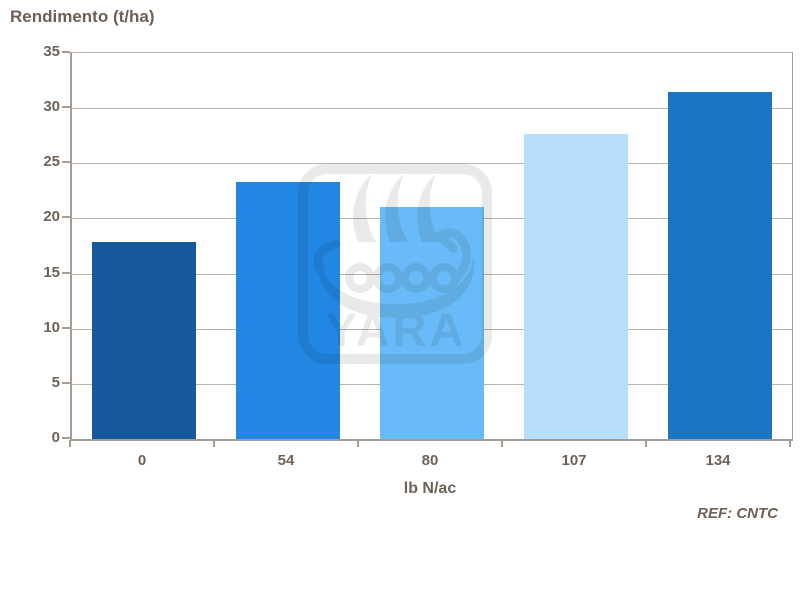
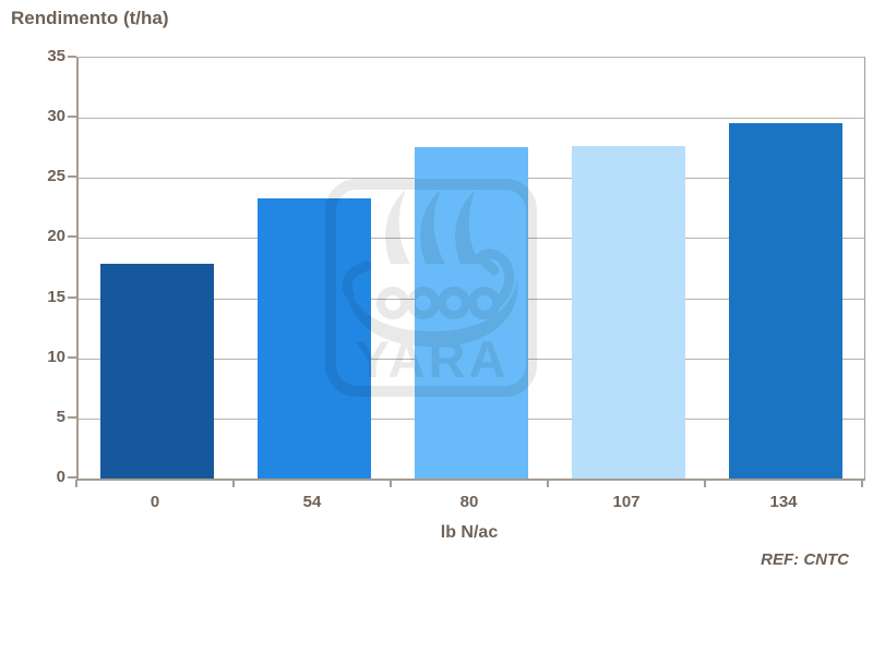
80: 21.0 -> 27.6
134: 31.5 -> 29.6
